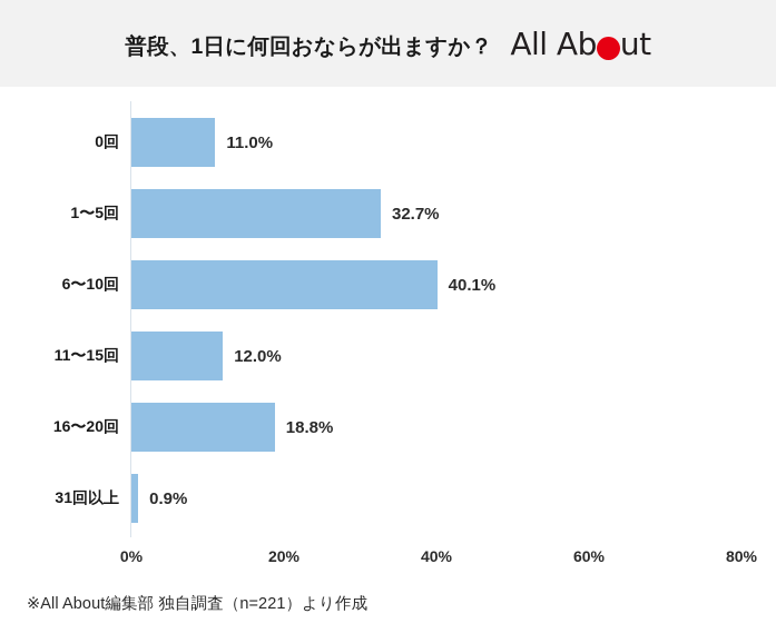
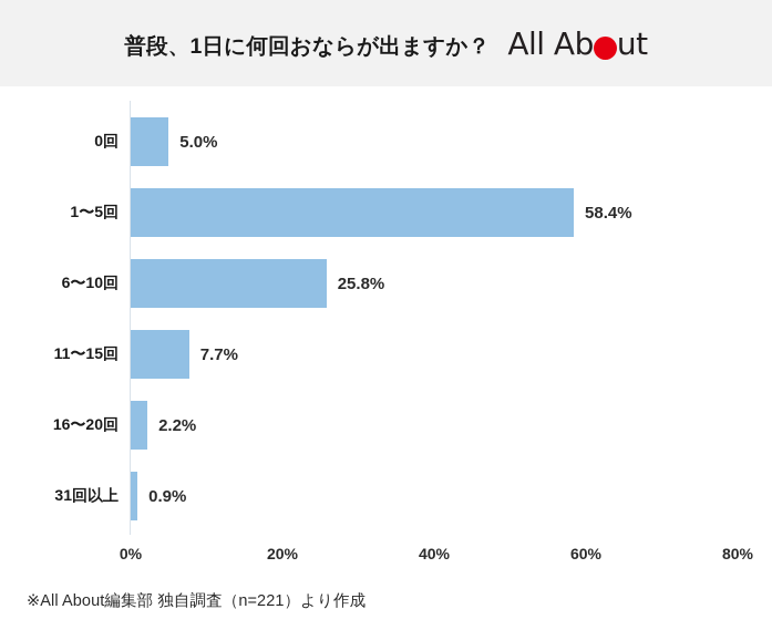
0回: 11.0% -> 5.0%
1〜5回: 32.7% -> 58.4%
6〜10回: 40.1% -> 25.8%
11〜15回: 12.0% -> 7.7%
16〜20回: 18.8% -> 2.2%
